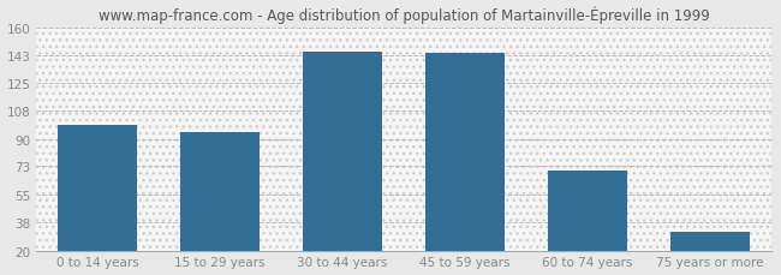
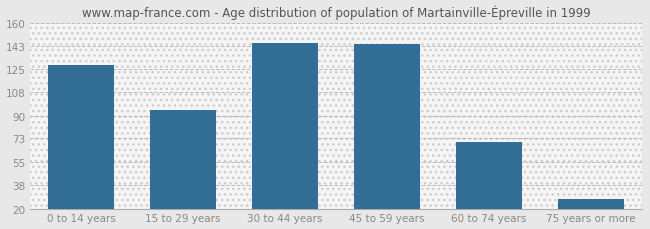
0 to 14 years: 99 -> 128
75 years or more: 32 -> 27
